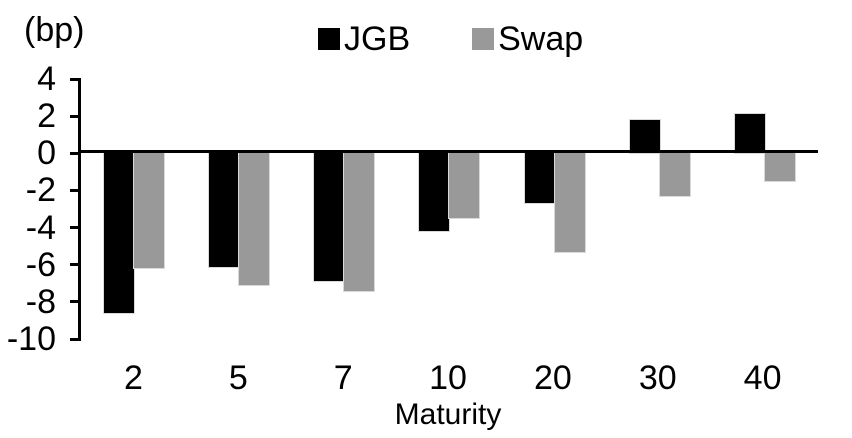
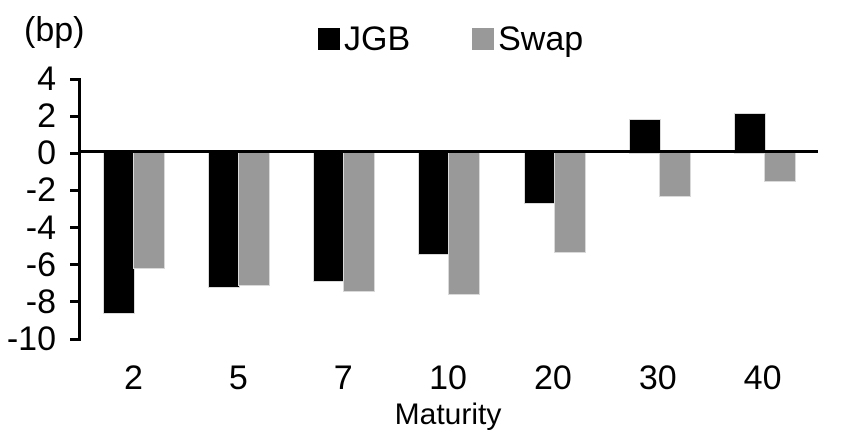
JGB/5: -6.1 -> -7.2
JGB/10: -4.2 -> -5.4
Swap/10: -3.5 -> -7.6
